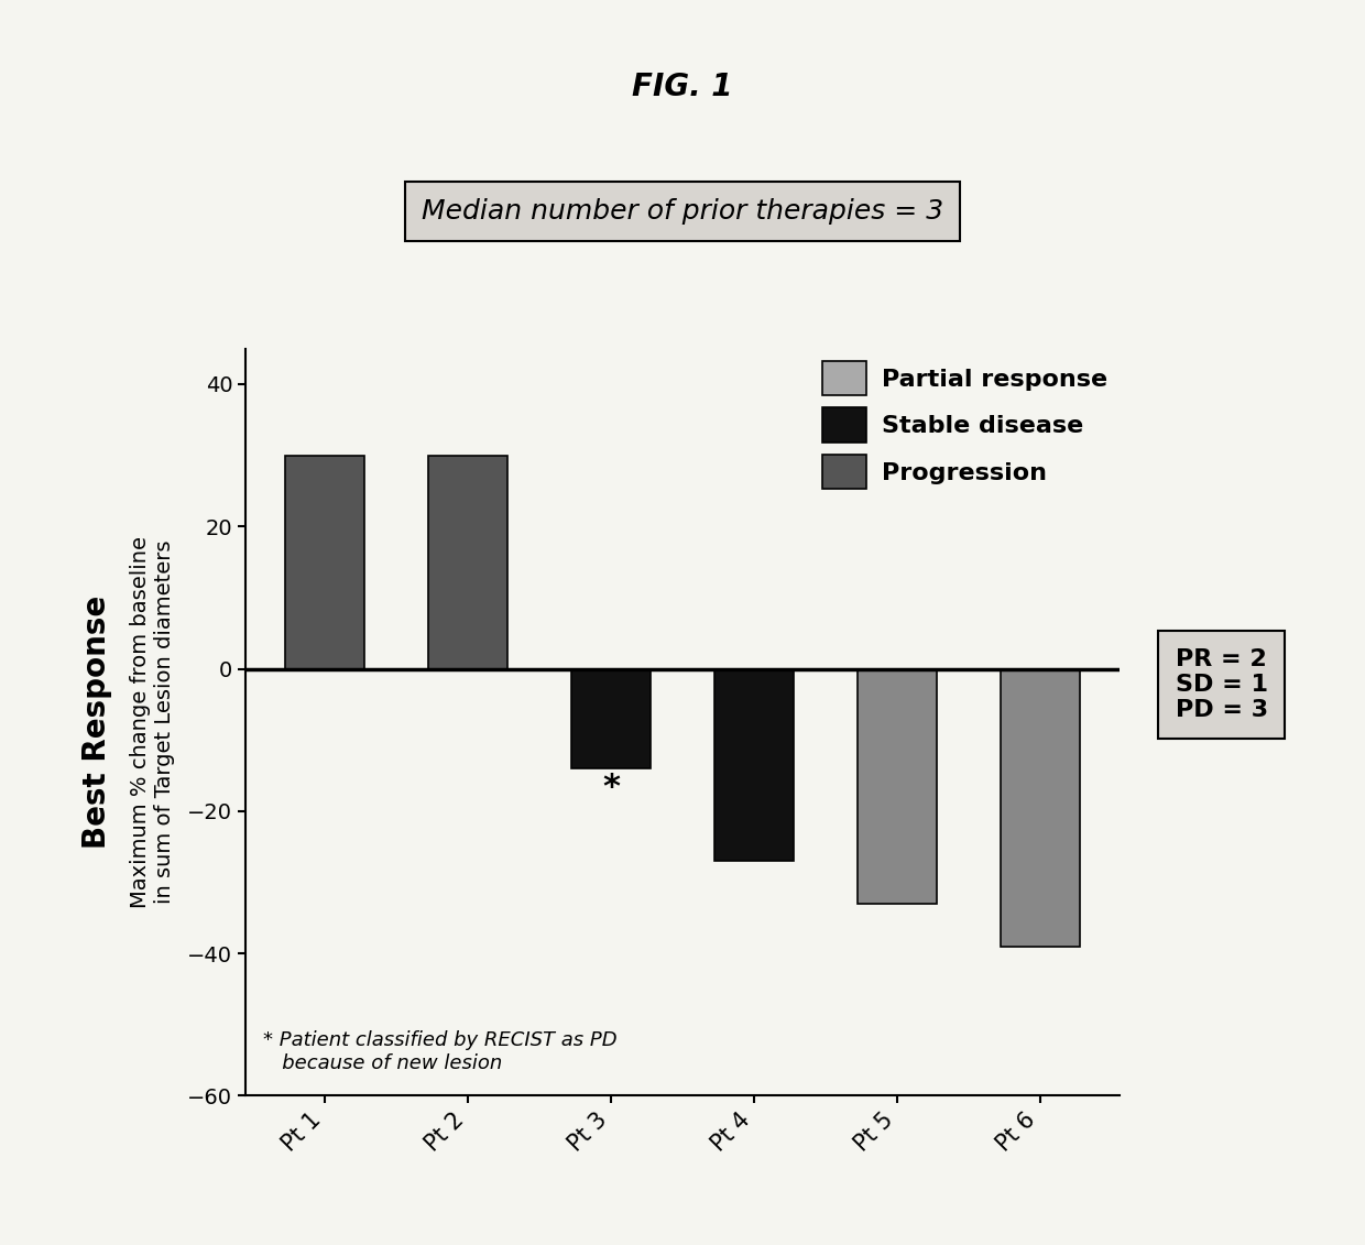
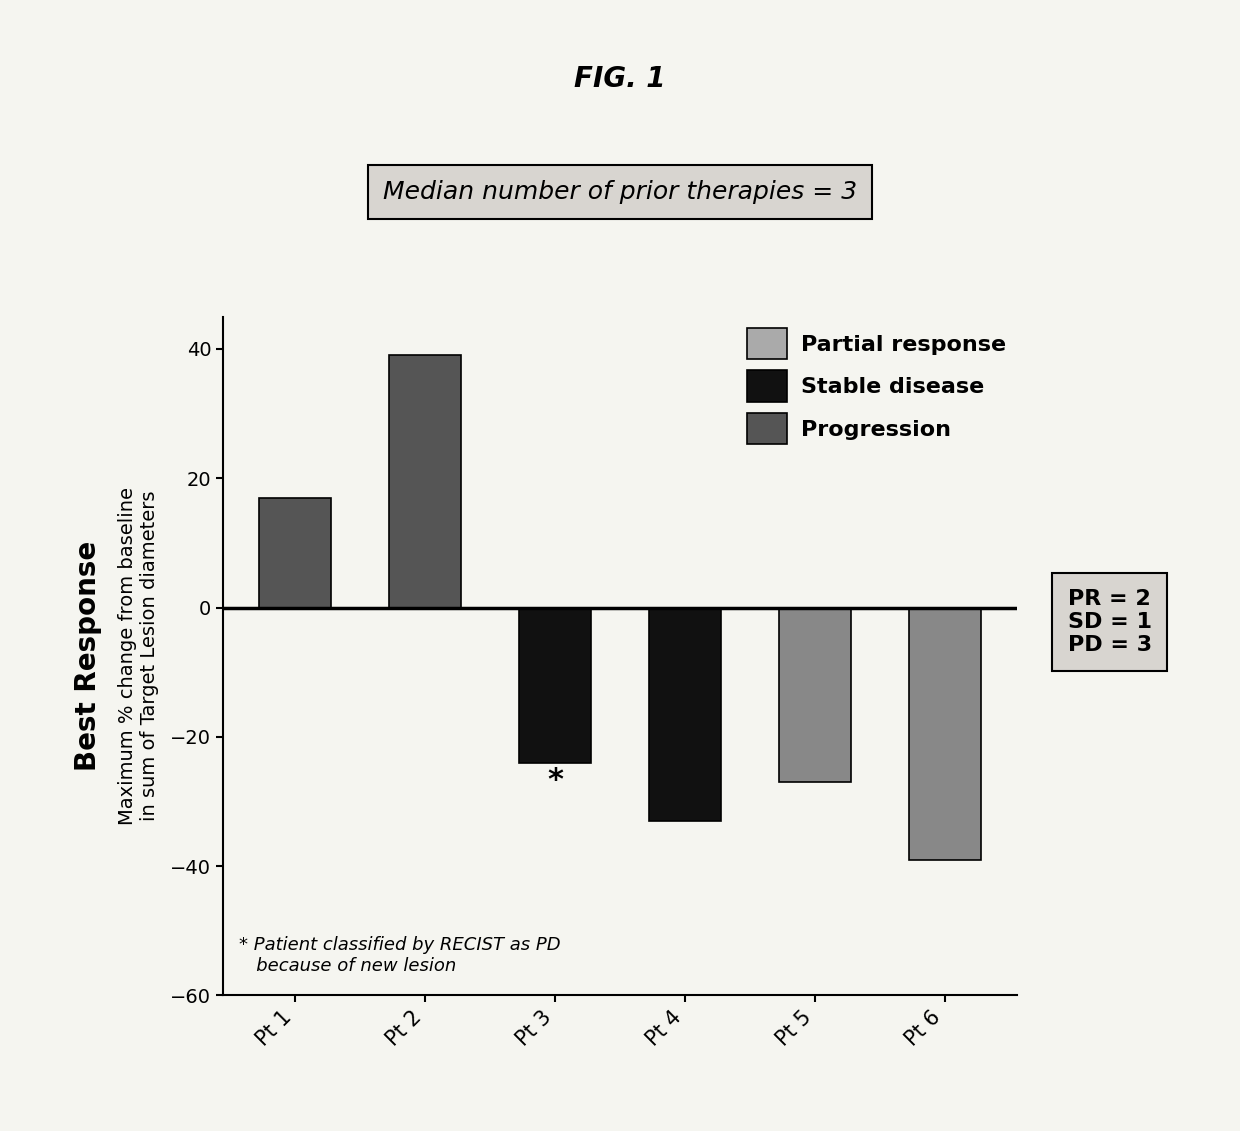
Pt 1: 30 -> 17
Pt 2: 30 -> 39
Pt 3: -14 -> -24
Pt 4: -27 -> -33
Pt 5: -33 -> -27
